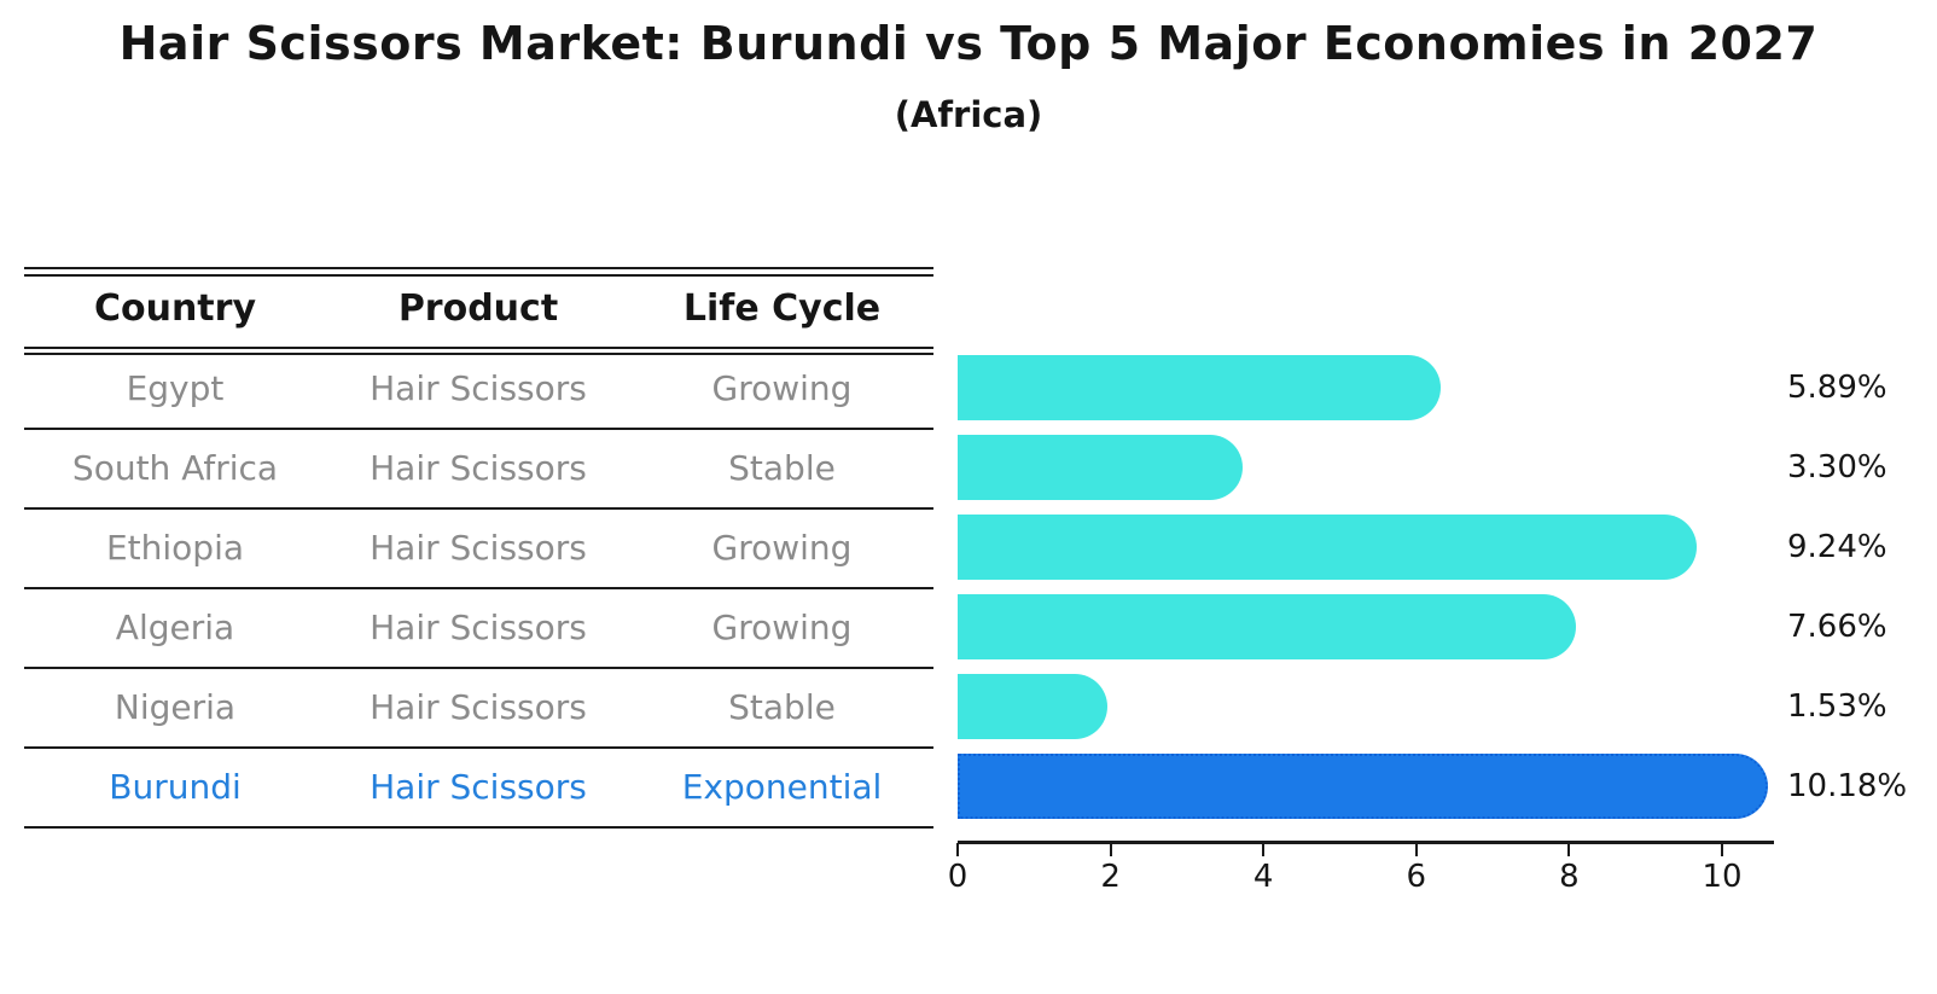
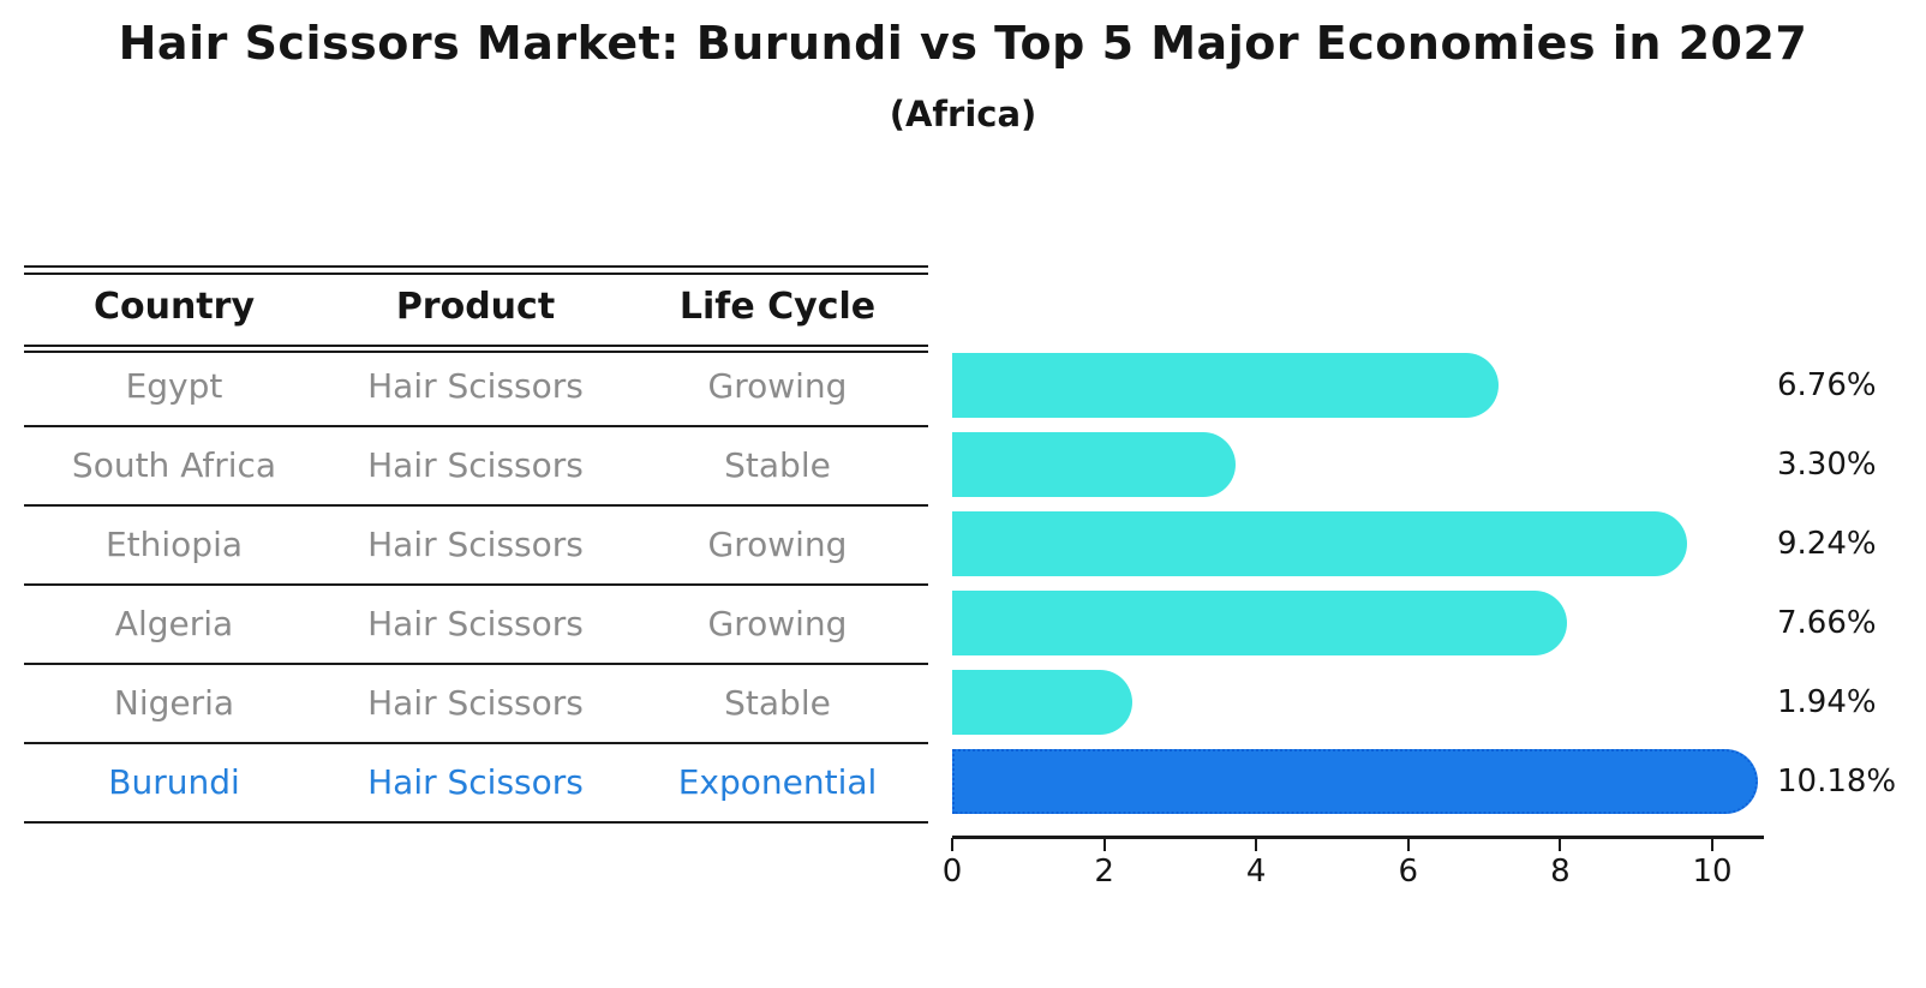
Egypt: 5.89% -> 6.76%
Nigeria: 1.53% -> 1.94%
